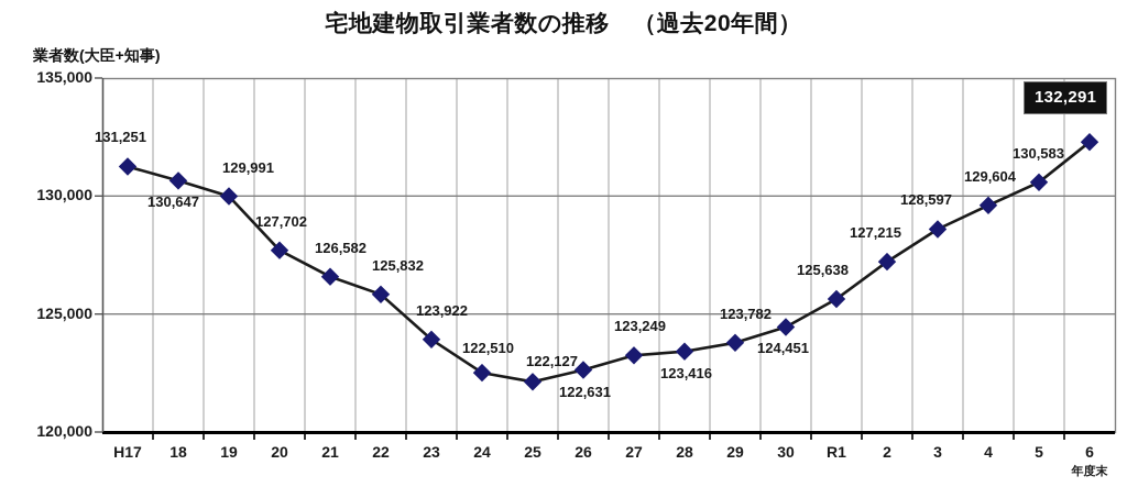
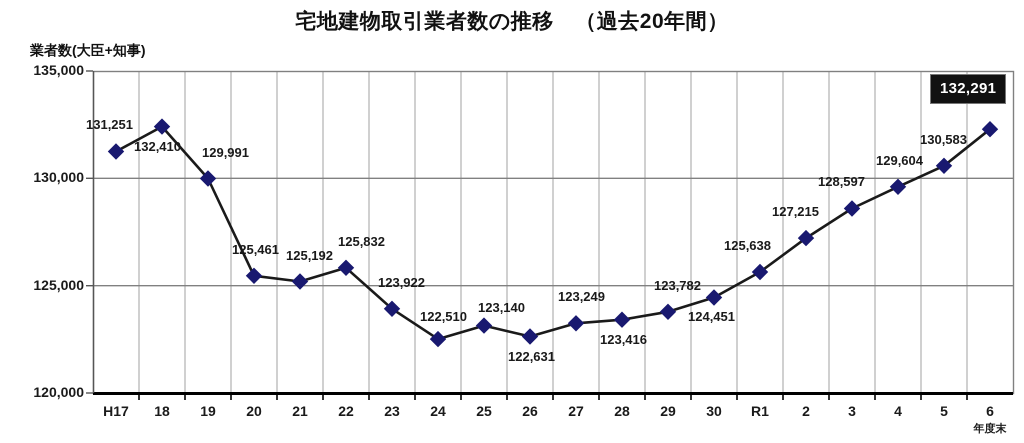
18: 130,647 -> 132,410
20: 127,702 -> 125,461
21: 126,582 -> 125,192
25: 122,127 -> 123,140
